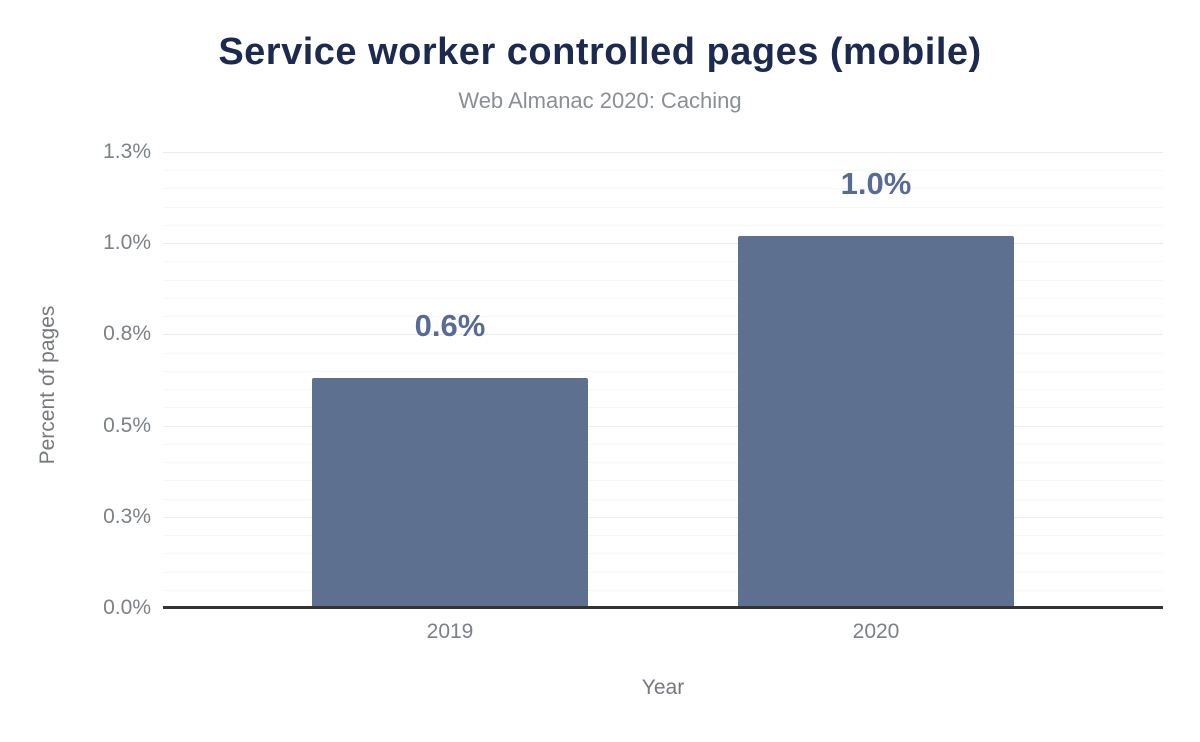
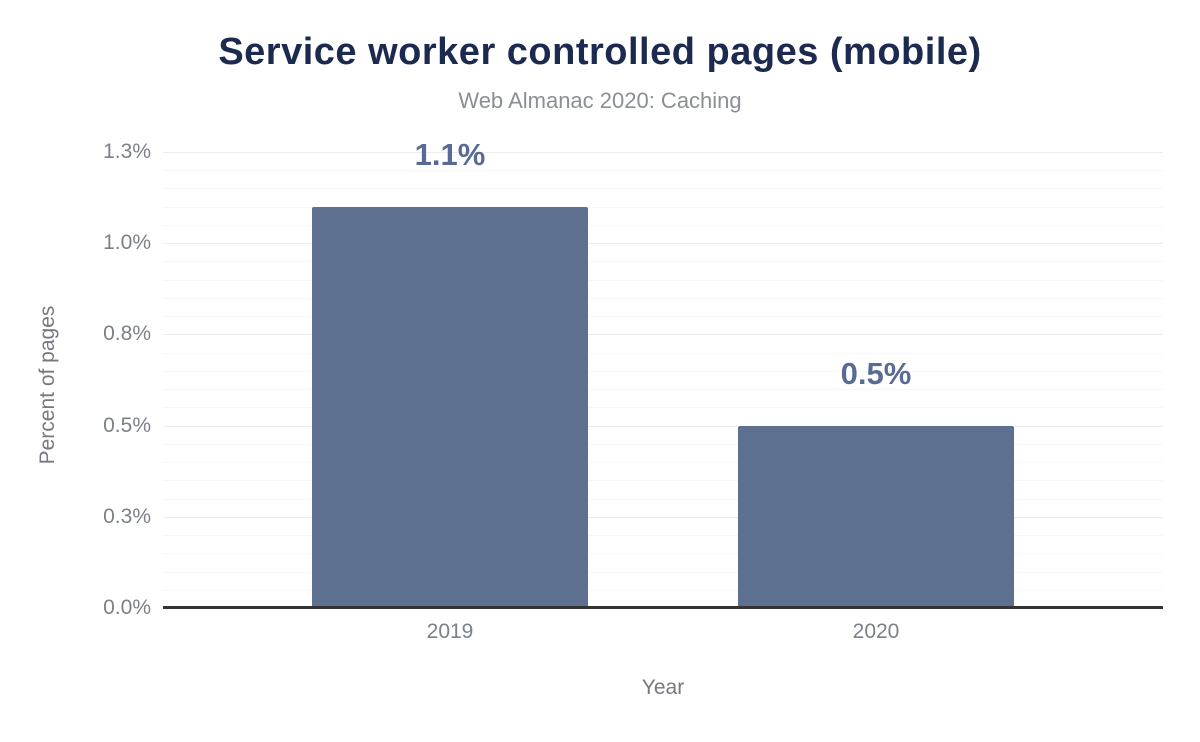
2019: 0.6% -> 1.1%
2020: 1.0% -> 0.5%
